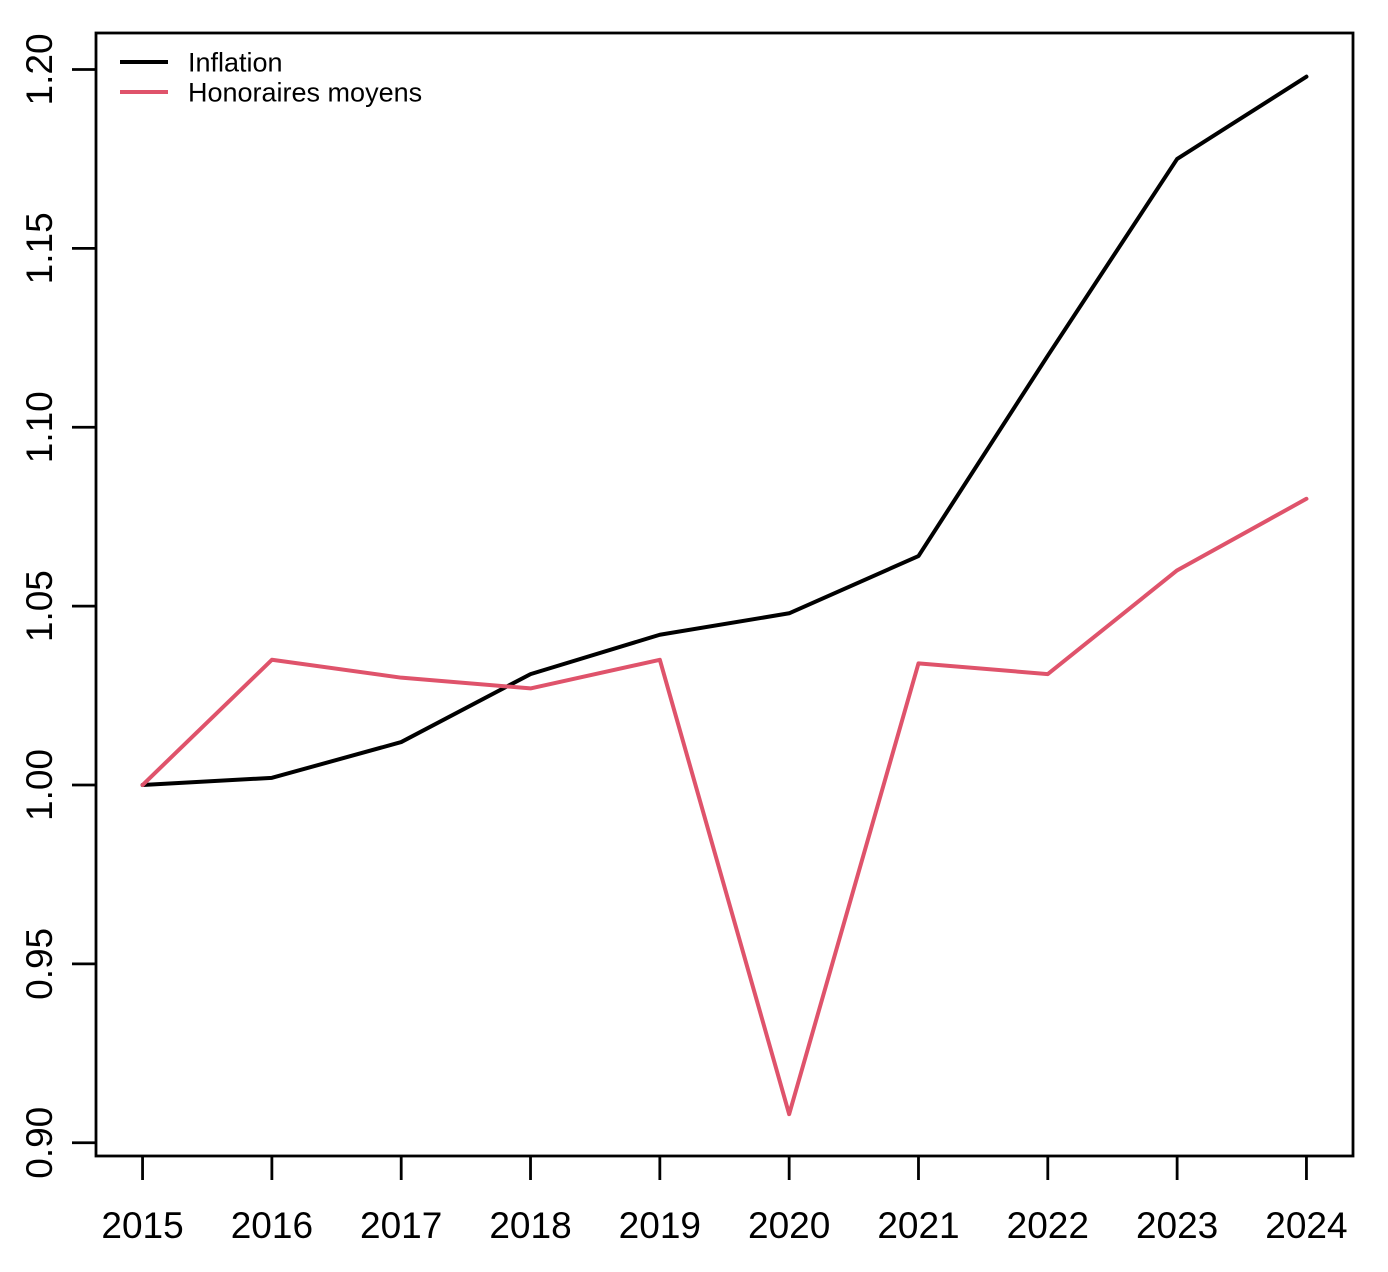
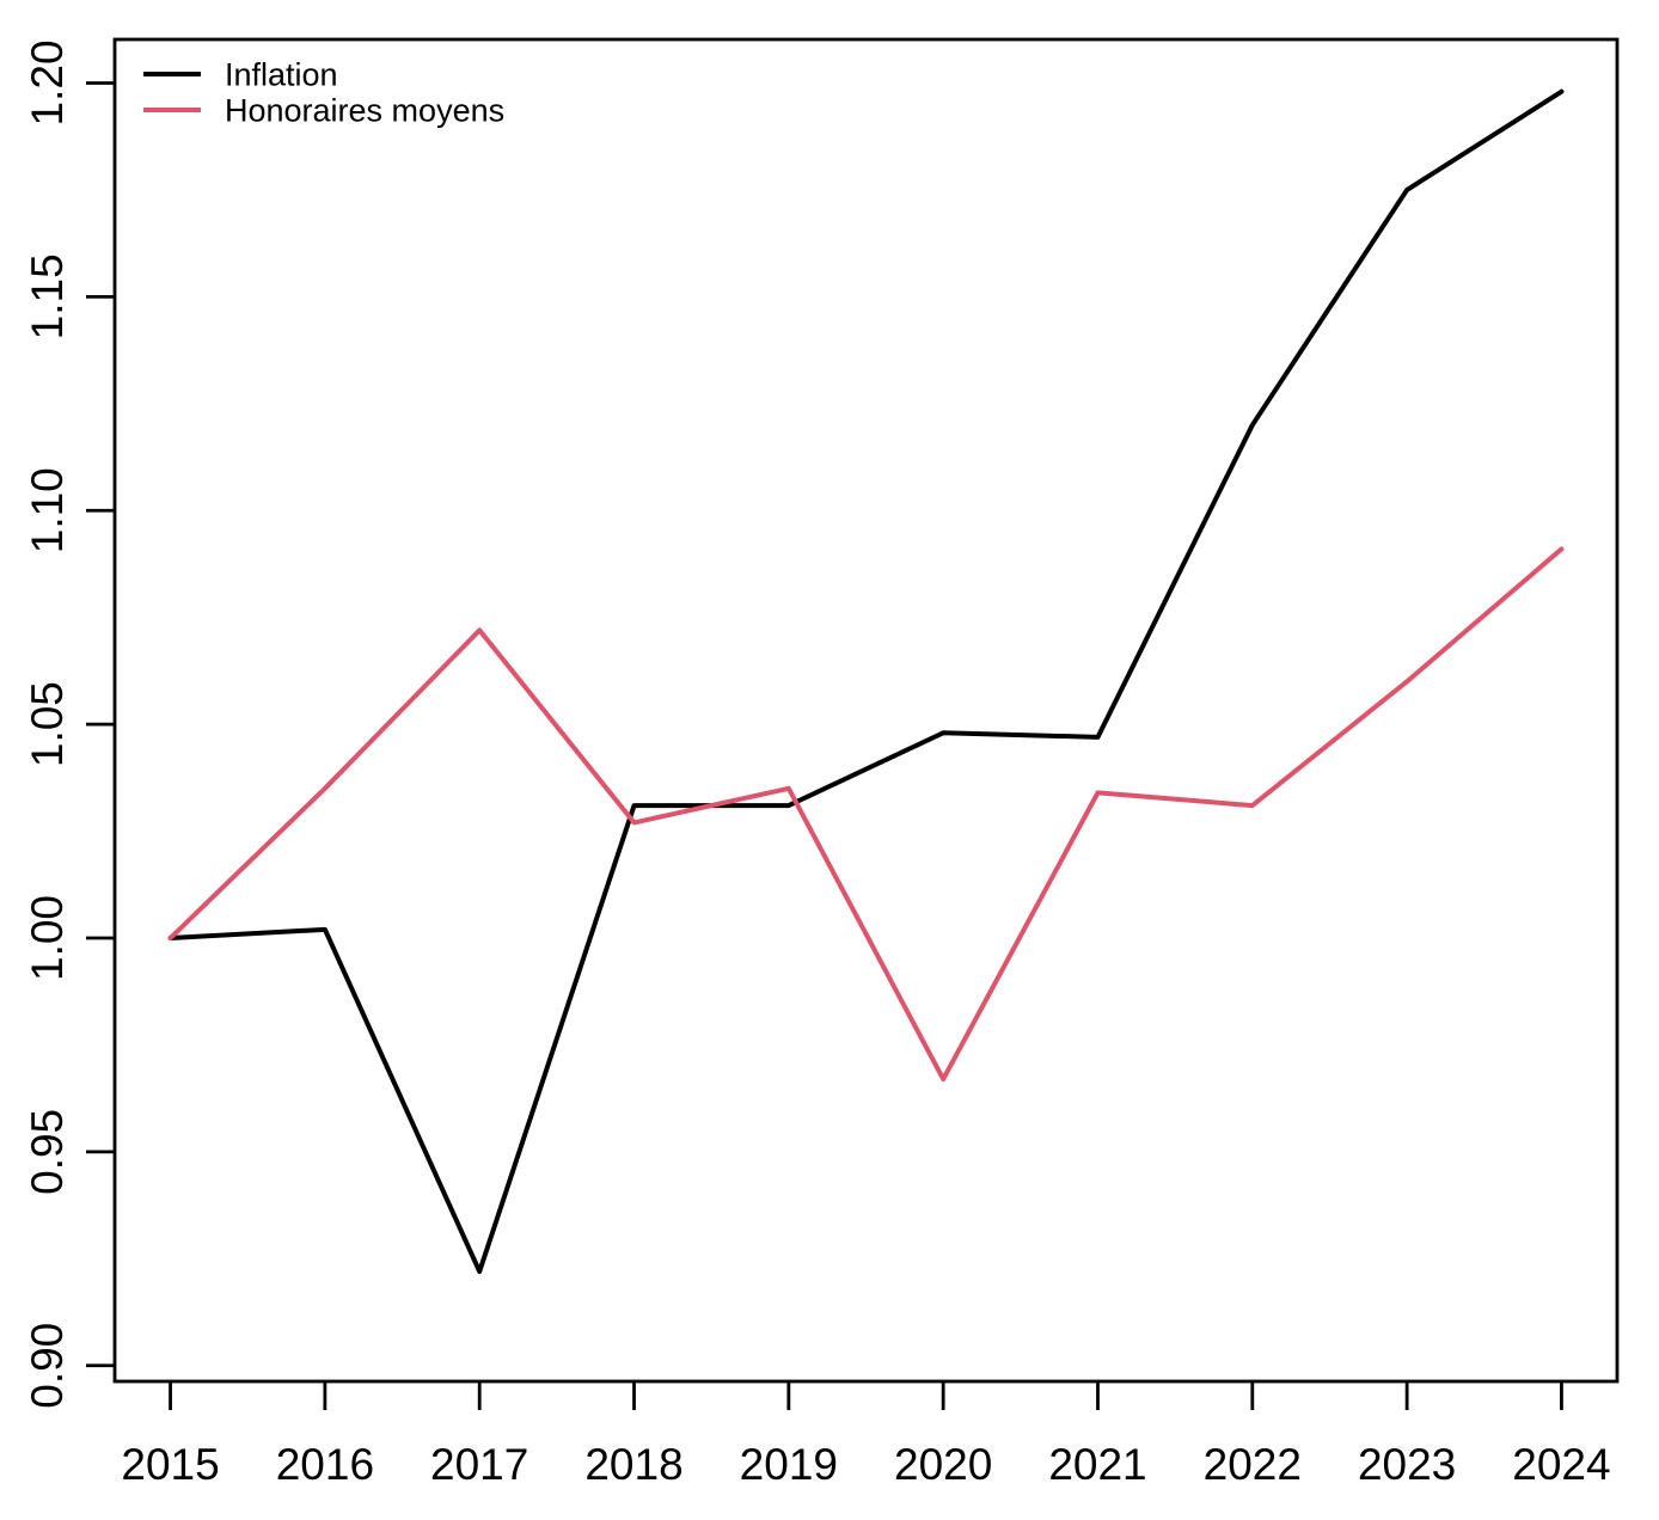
Inflation/2017: 1.012 -> 0.922
Honoraires moyens/2017: 1.030 -> 1.072
Inflation/2019: 1.042 -> 1.031
Honoraires moyens/2020: 0.908 -> 0.967
Inflation/2021: 1.064 -> 1.047
Honoraires moyens/2024: 1.080 -> 1.091
